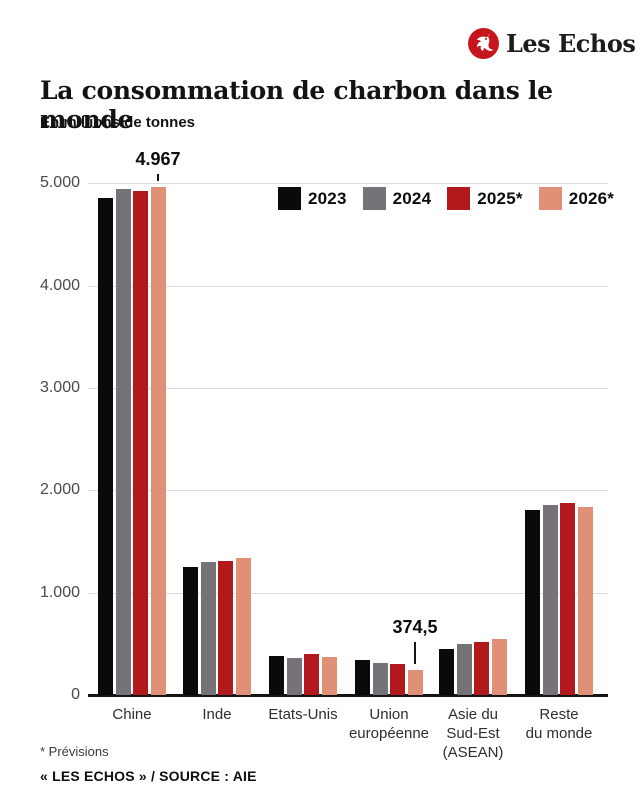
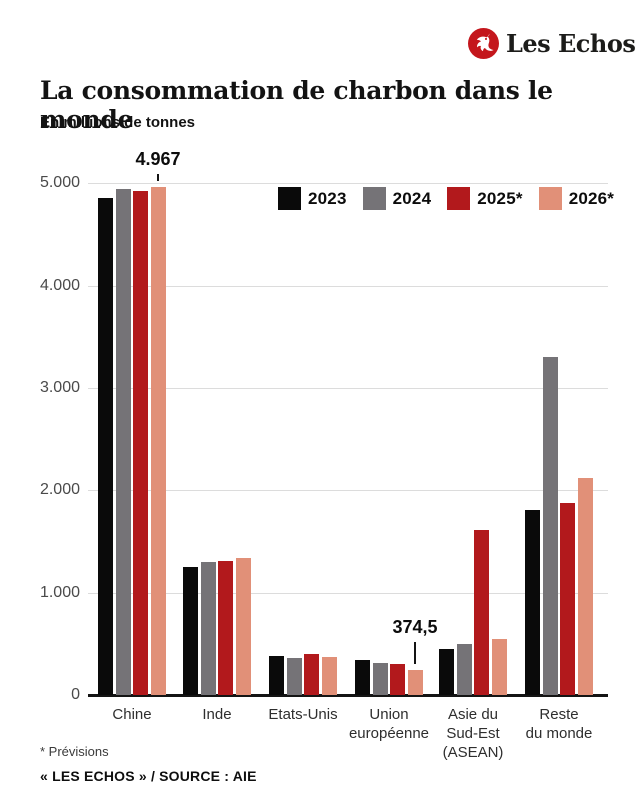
2025*/Asie du Sud-Est (ASEAN): 520 -> 1610
2024/Reste du monde: 1860 -> 3300
2026*/Reste du monde: 1840 -> 2120
